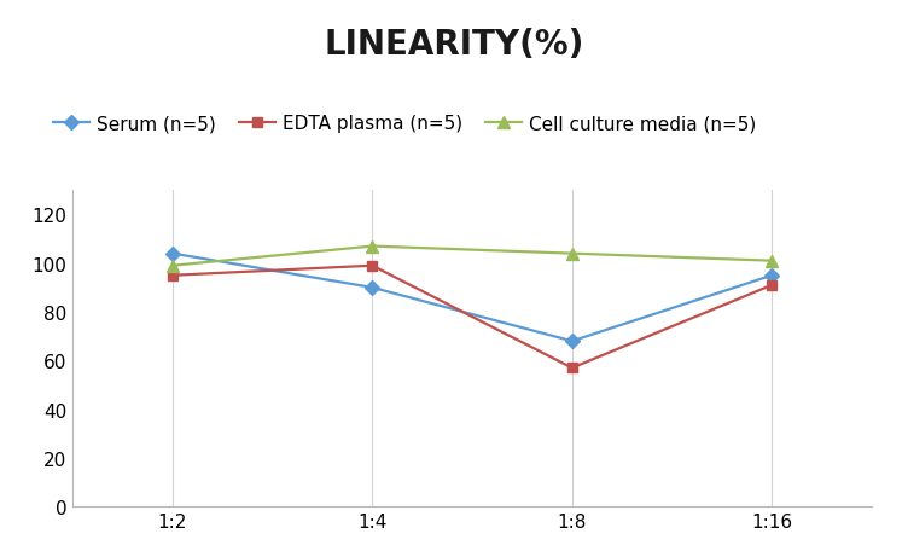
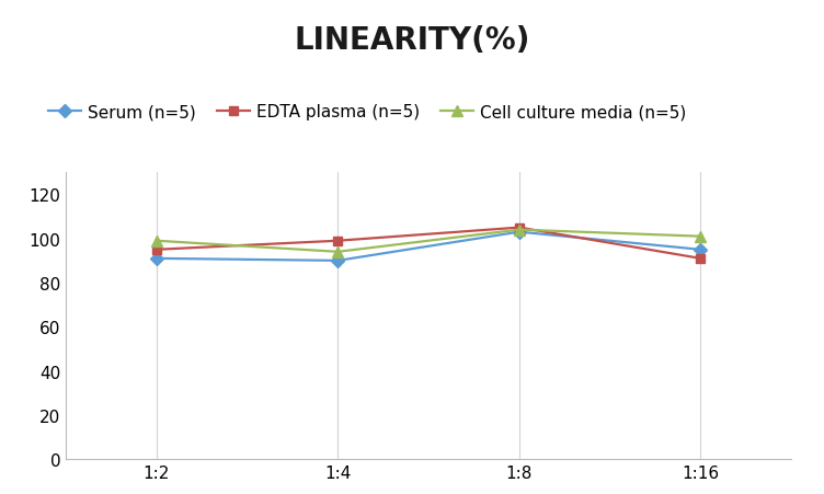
Serum (n=5)/1:2: 104 -> 91
Cell culture media (n=5)/1:4: 107 -> 94
Serum (n=5)/1:8: 68 -> 103
EDTA plasma (n=5)/1:8: 57 -> 105
